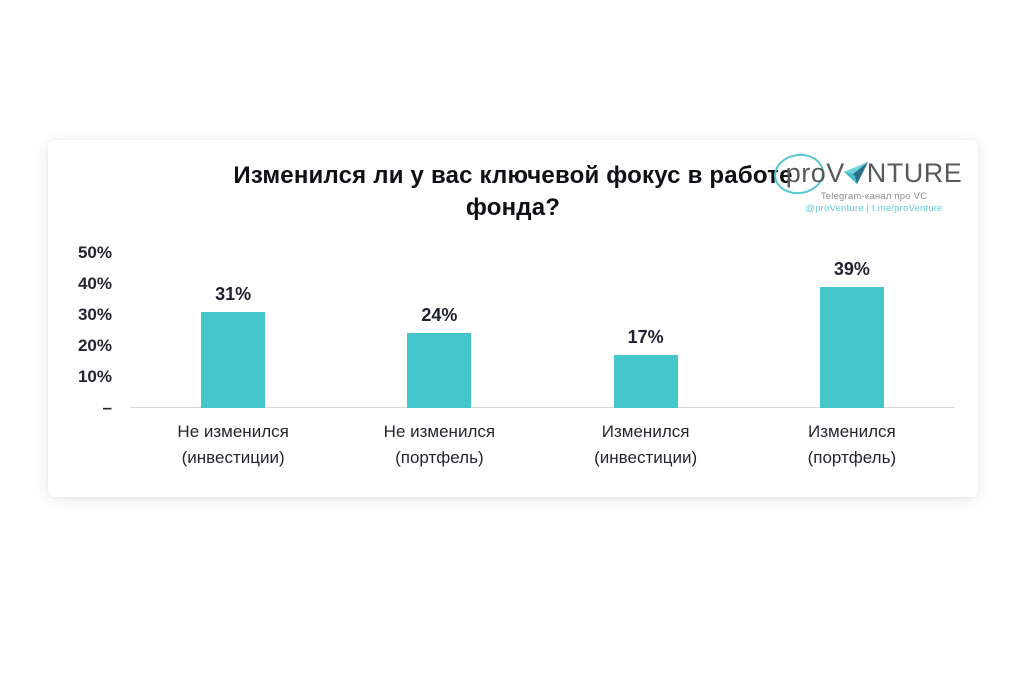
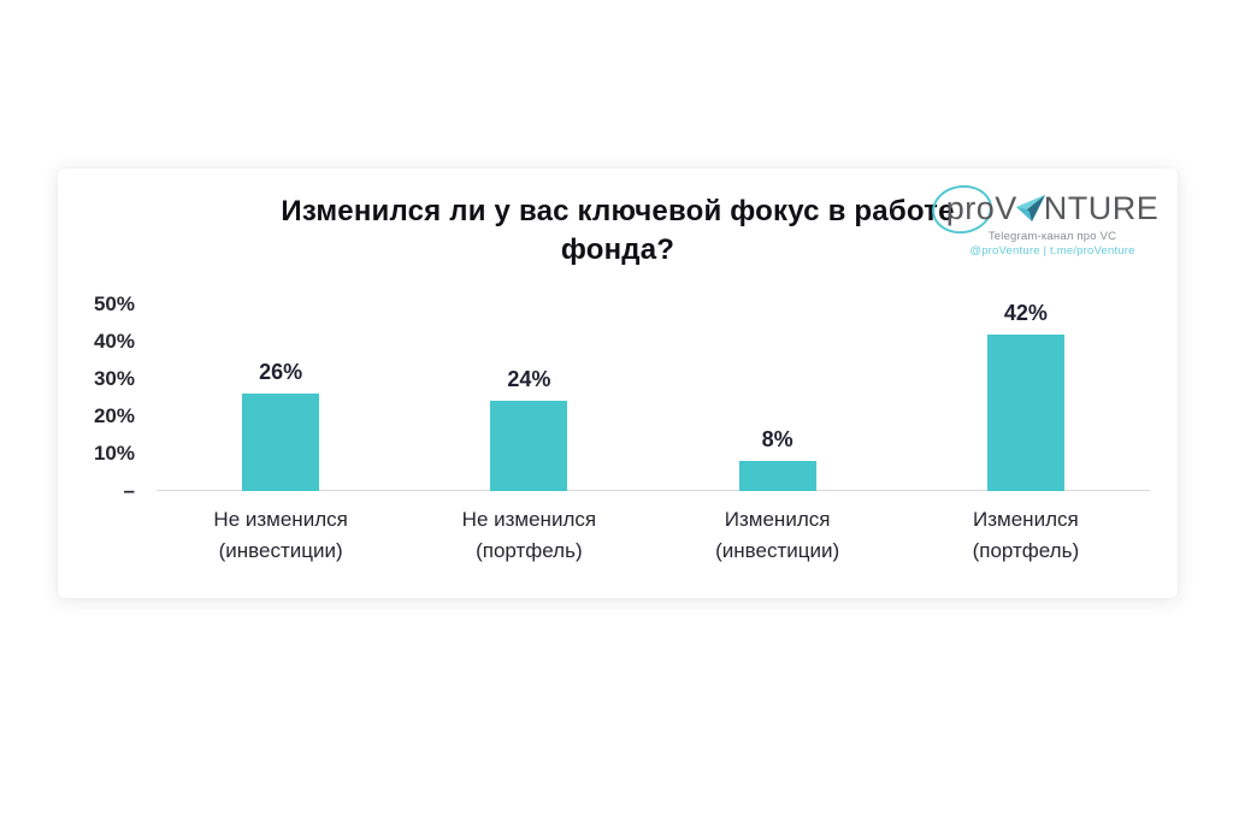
Не изменился (инвестиции): 31% -> 26%
Изменился (инвестиции): 17% -> 8%
Изменился (портфель): 39% -> 42%
